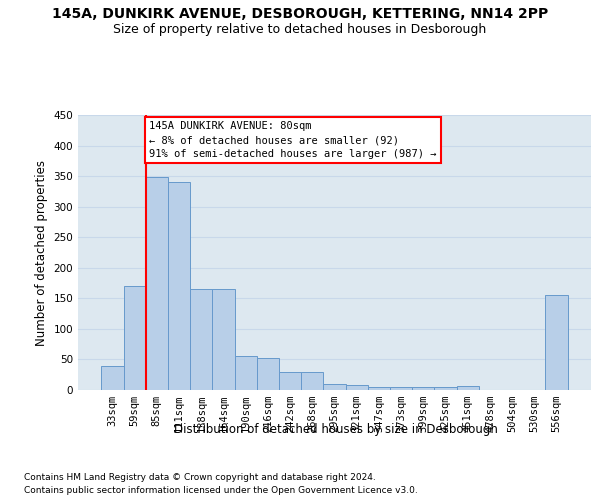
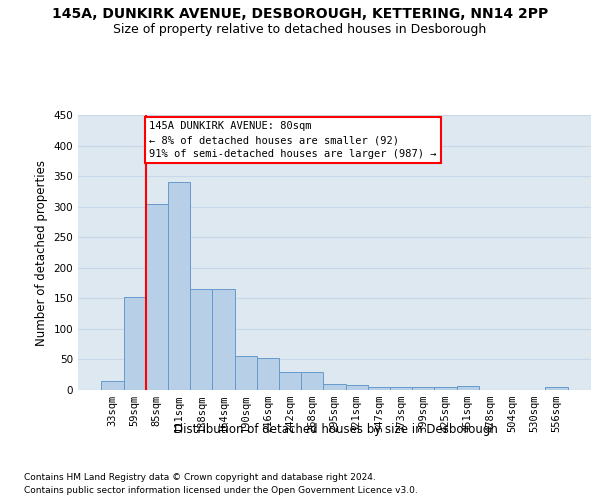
33sqm: 40 -> 15
59sqm: 170 -> 152
85sqm: 348 -> 305
556sqm: 156 -> 5
